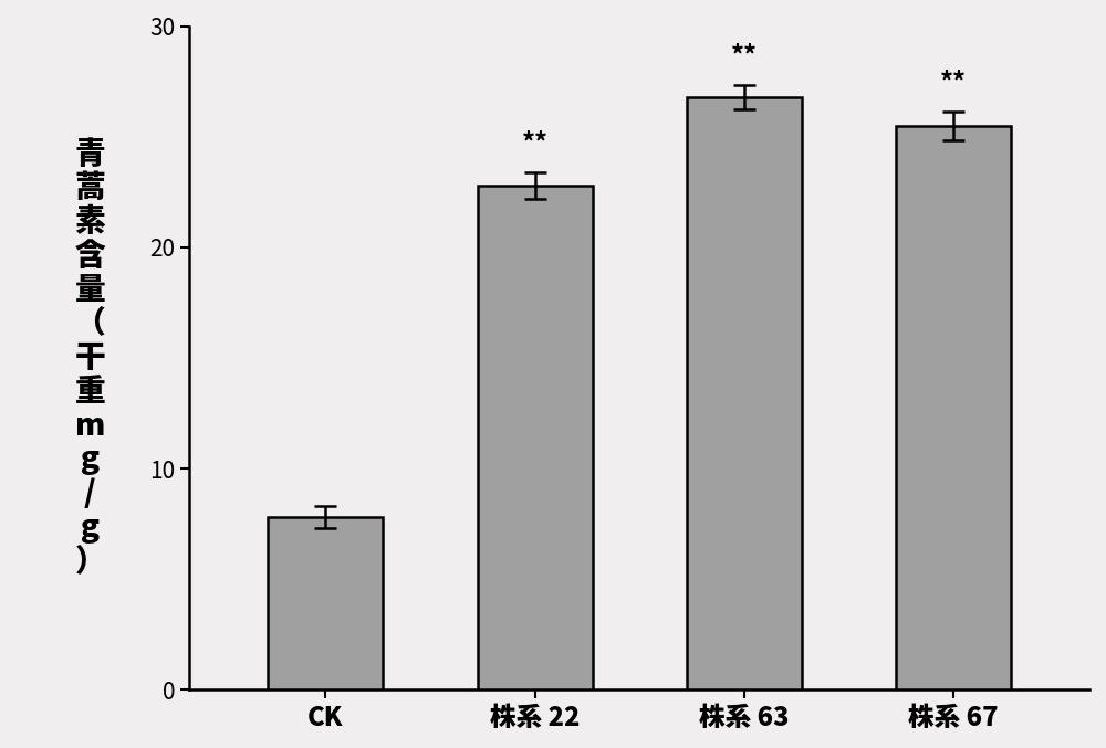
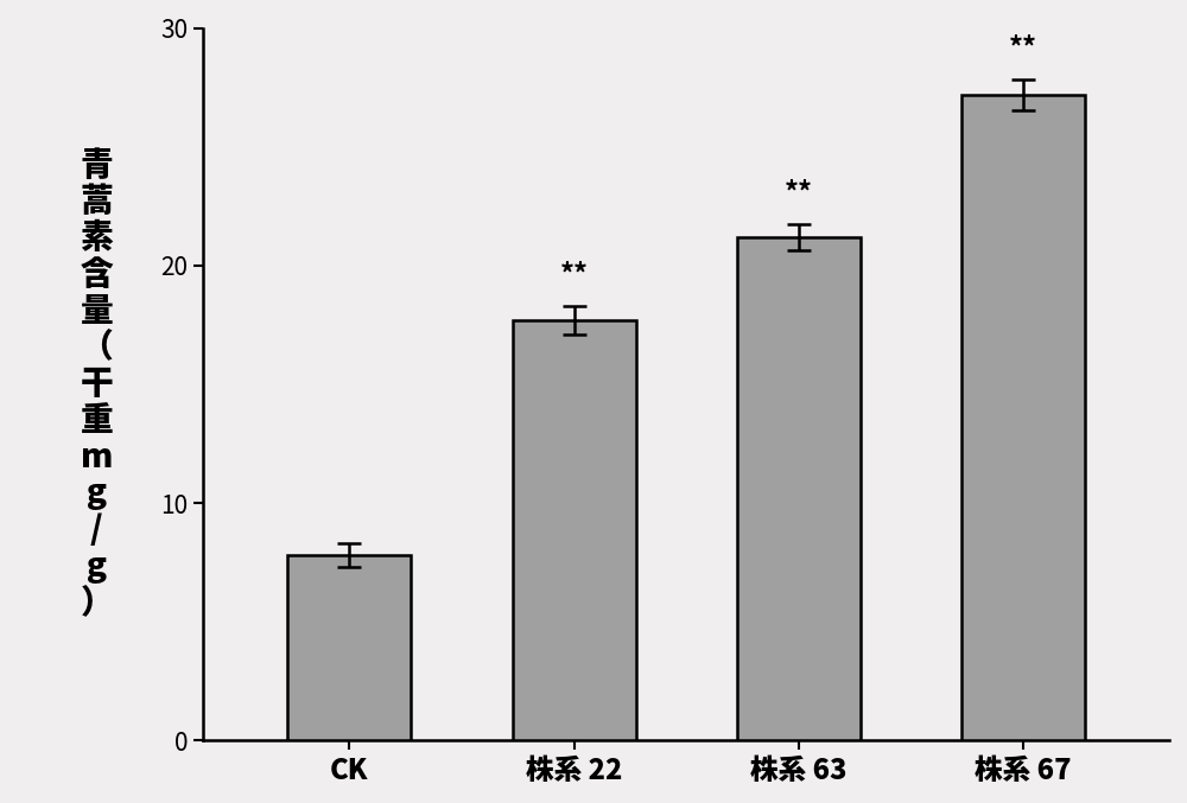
株系 22: 22.8 -> 17.7
株系 63: 26.8 -> 21.2
株系 67: 25.5 -> 27.2
